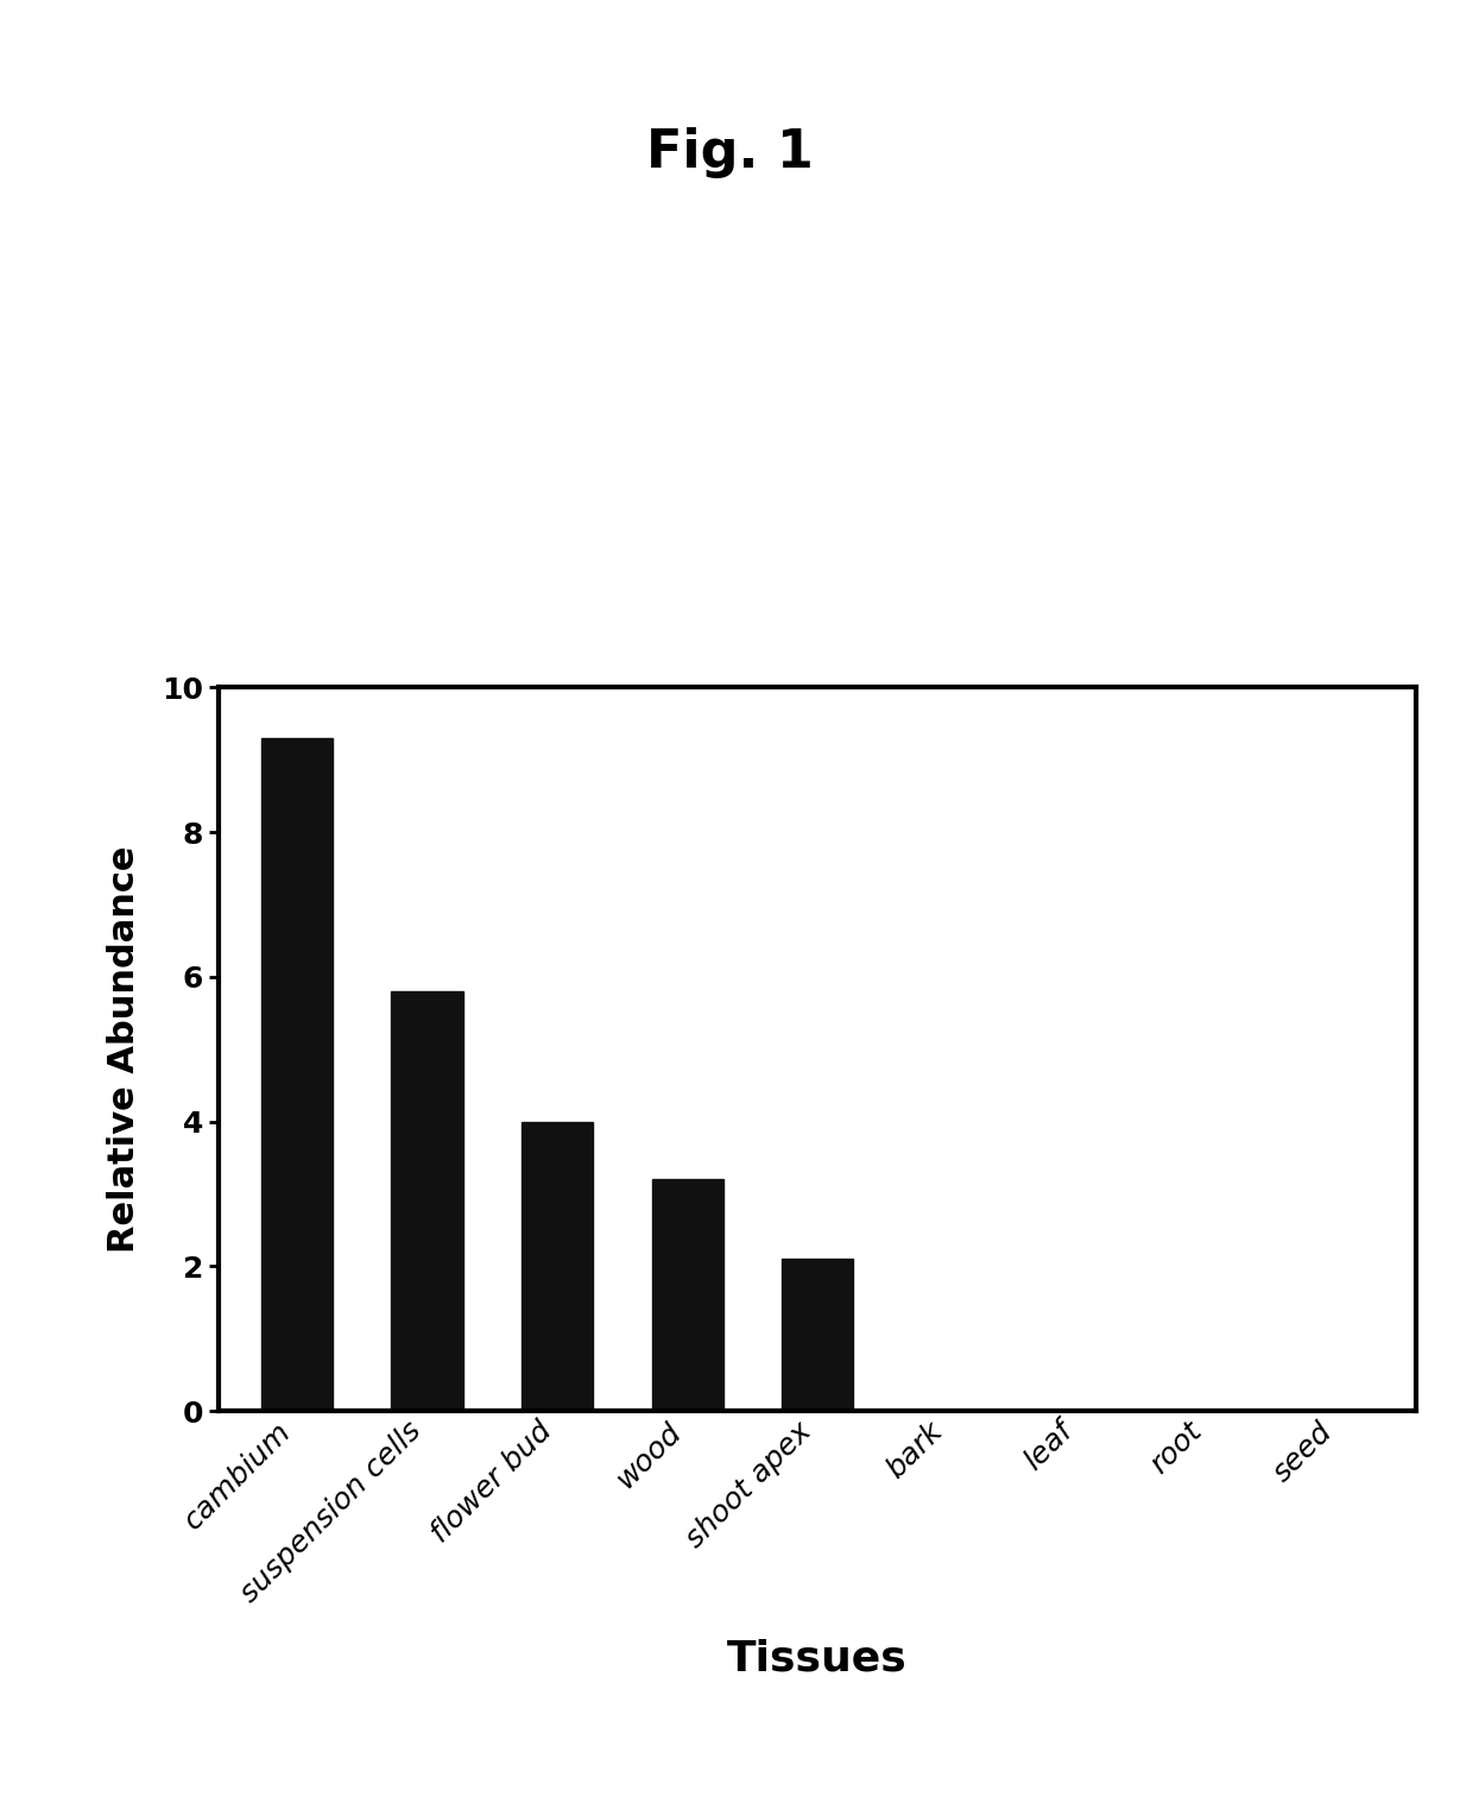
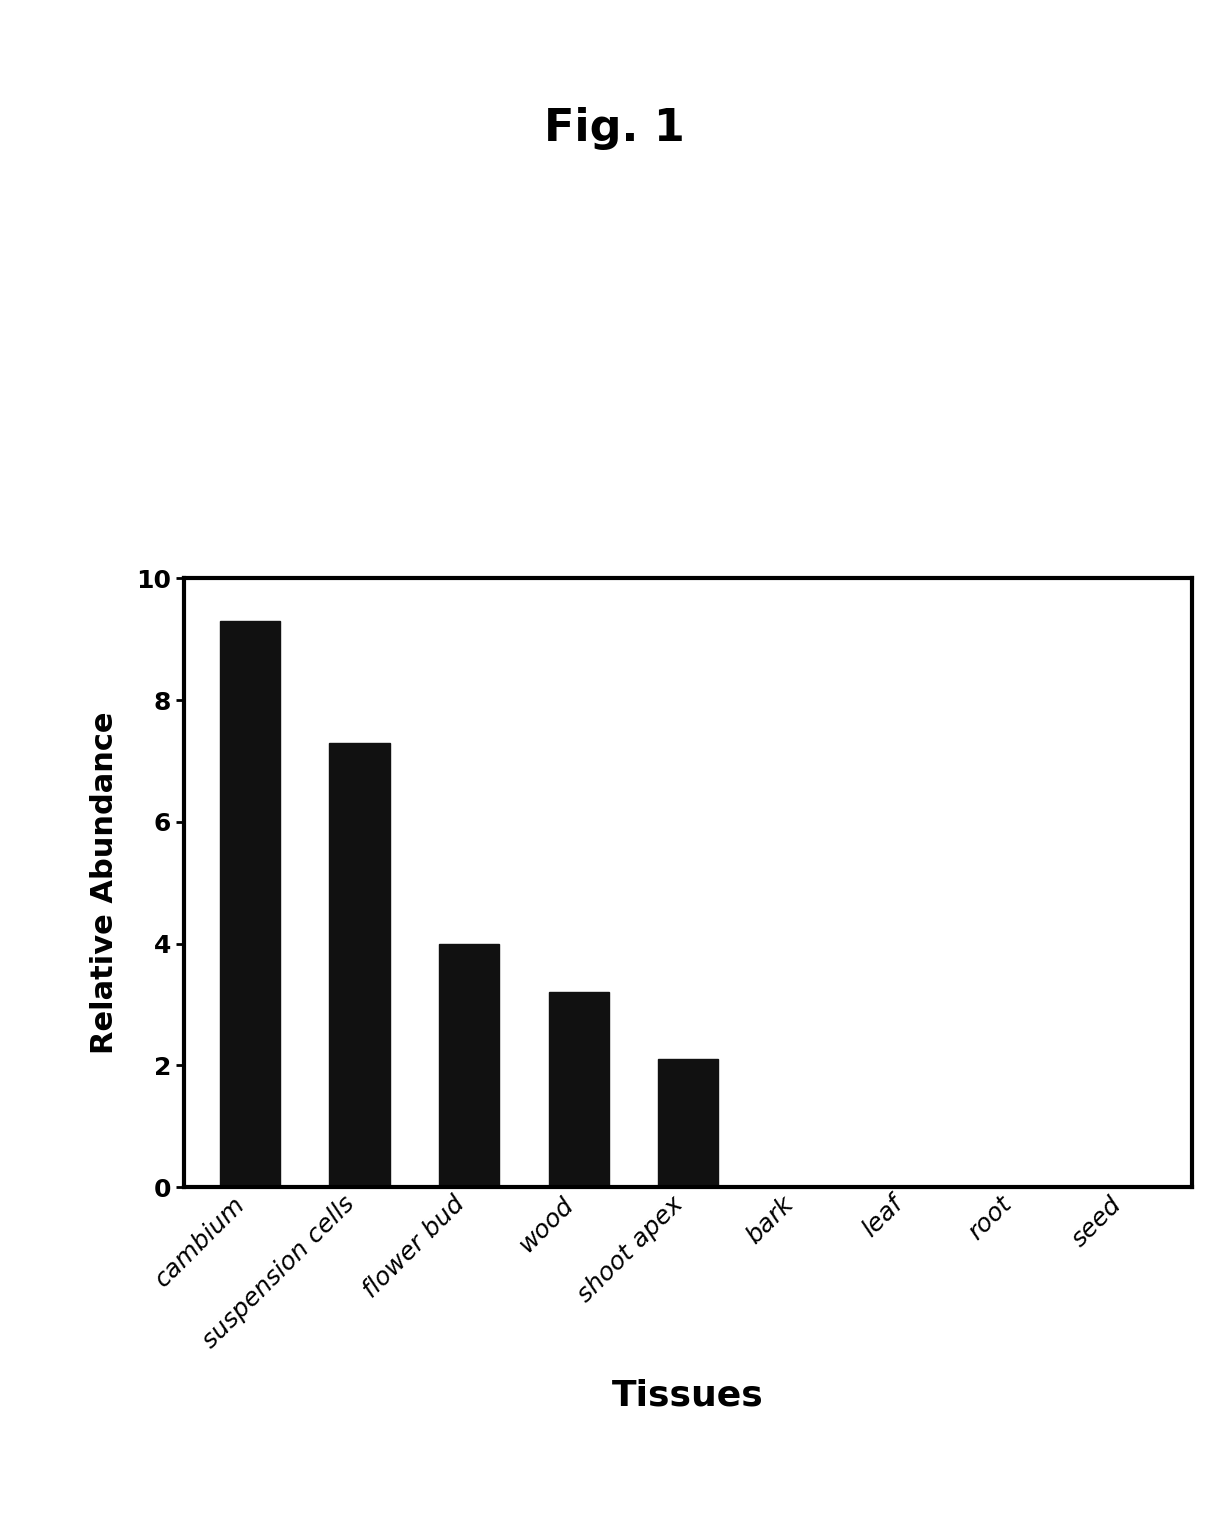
suspension cells: 5.8 -> 7.3
